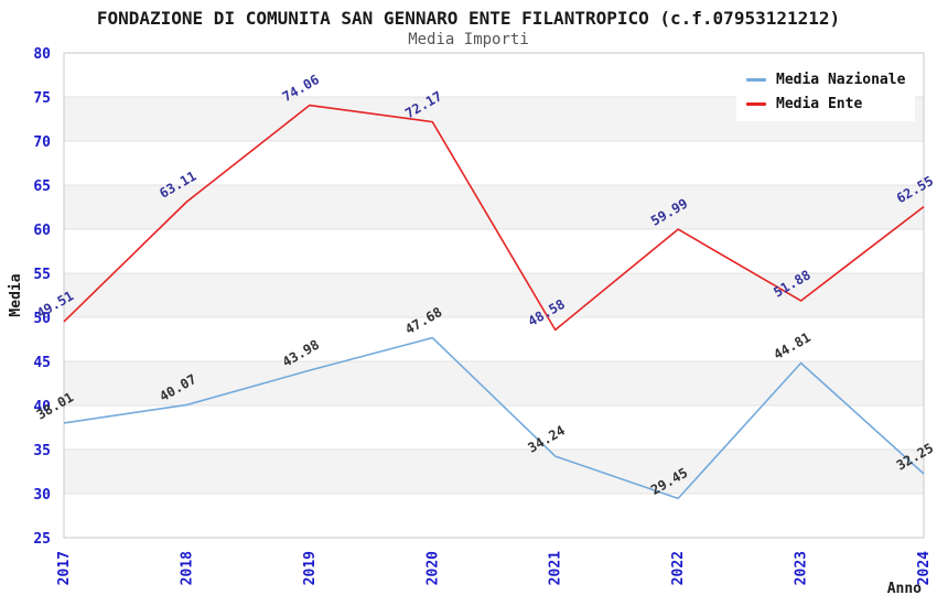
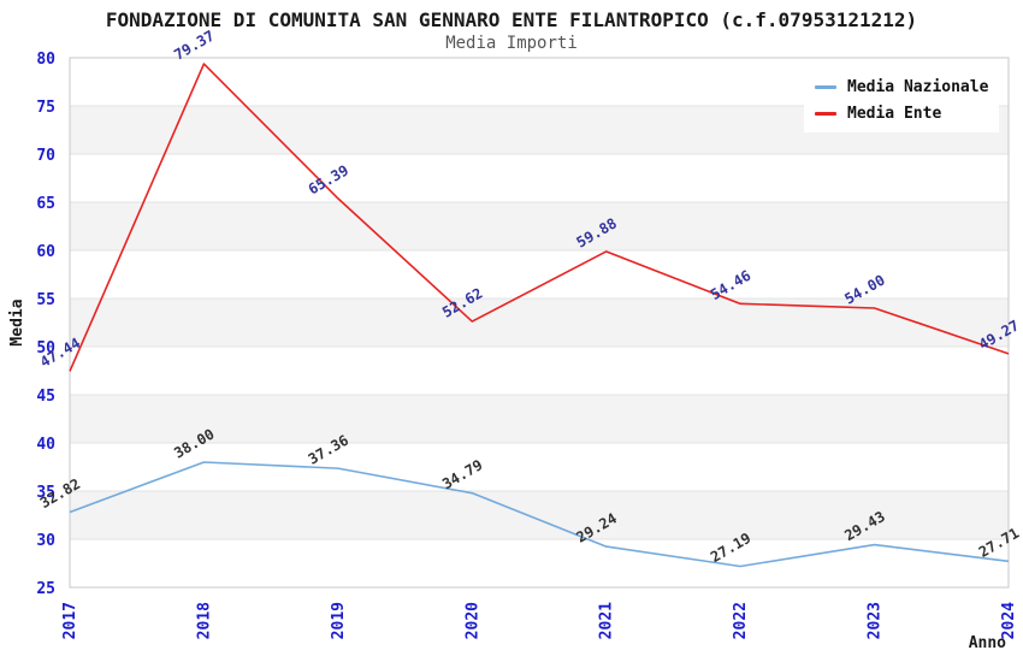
Media Nazionale/2017: 38.01 -> 32.82
Media Ente/2017: 49.51 -> 47.44
Media Nazionale/2018: 40.07 -> 38.00
Media Ente/2018: 63.11 -> 79.37
Media Nazionale/2019: 43.98 -> 37.36
Media Ente/2019: 74.06 -> 65.39
Media Nazionale/2020: 47.68 -> 34.79
Media Ente/2020: 72.17 -> 52.62
Media Nazionale/2021: 34.24 -> 29.24
Media Ente/2021: 48.58 -> 59.88
Media Nazionale/2022: 29.45 -> 27.19
Media Ente/2022: 59.99 -> 54.46
Media Nazionale/2023: 44.81 -> 29.43
Media Ente/2023: 51.88 -> 54.00
Media Nazionale/2024: 32.25 -> 27.71
Media Ente/2024: 62.55 -> 49.27
